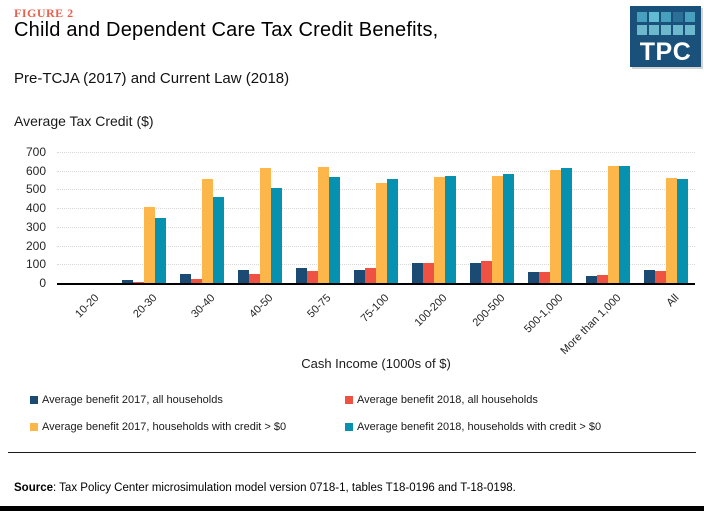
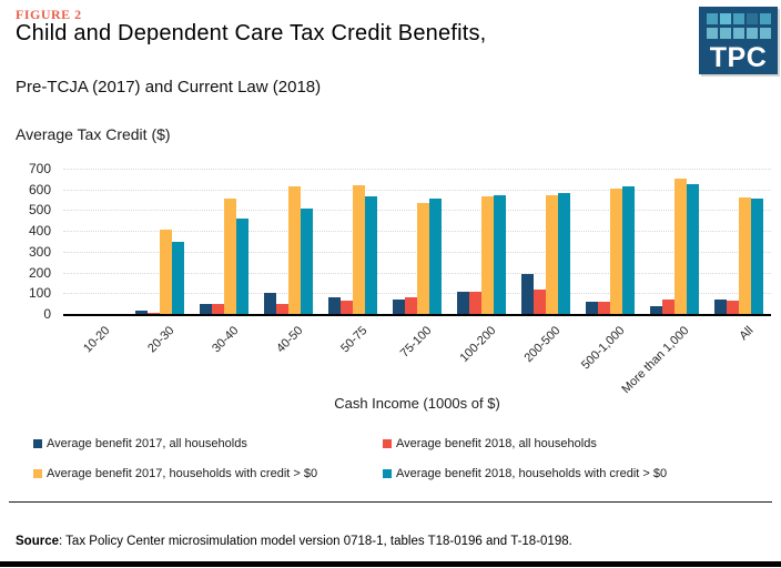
Average benefit 2018, all households/30-40: 20 -> 50
Average benefit 2017, all households/40-50: 70 -> 100
Average benefit 2017, all households/200-500: 100 -> 190
Average benefit 2018, all households/More than 1,000: 40 -> 70
Average benefit 2017, households with credit > $0/More than 1,000: 630 -> 650
